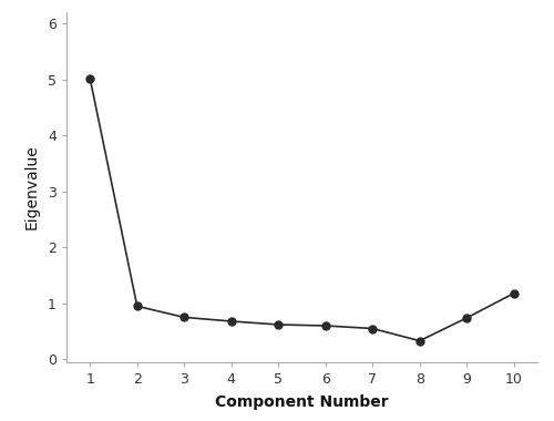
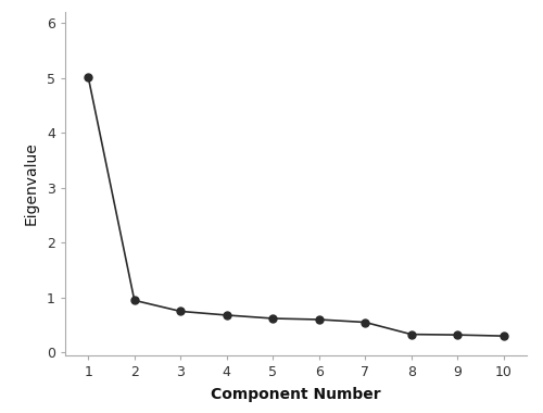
9: 0.74 -> 0.32
10: 1.18 -> 0.30
